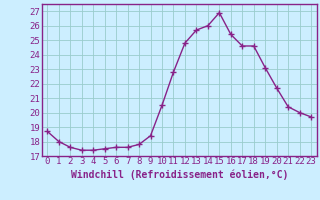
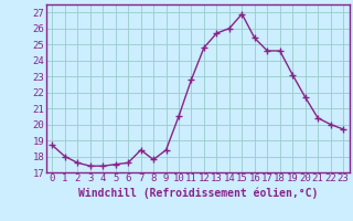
7: 17.6 -> 18.4
